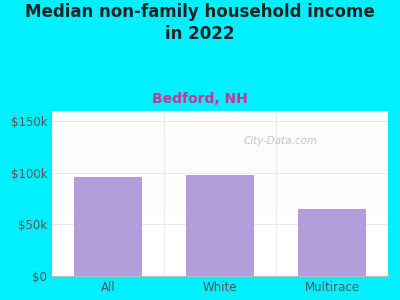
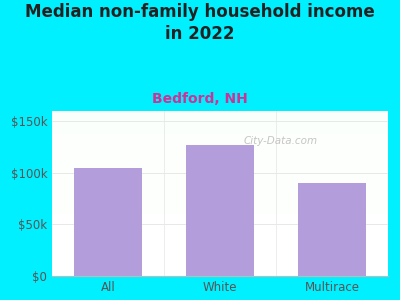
All: $96k -> $105k
White: $98k -> $127k
Multirace: $65k -> $90k
